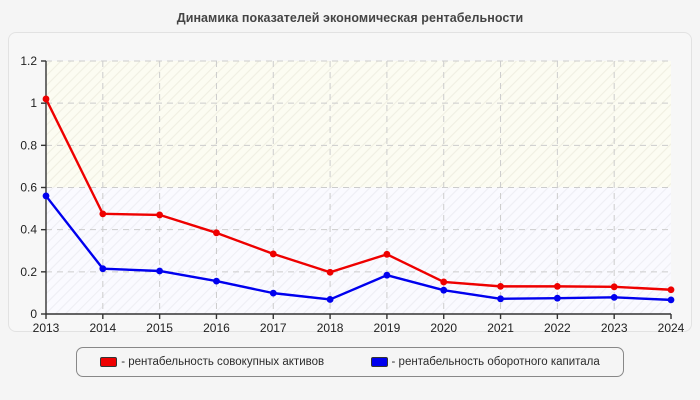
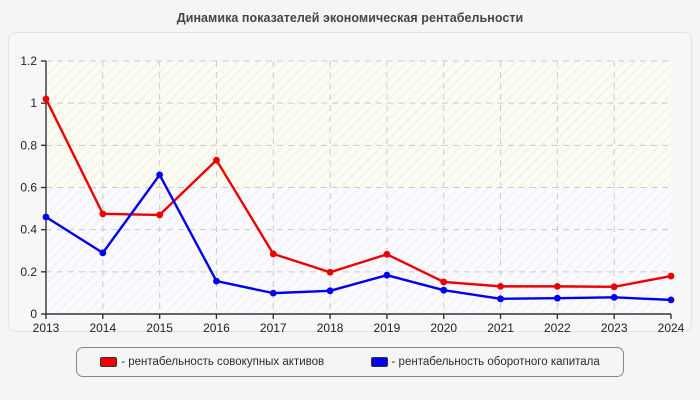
- рентабельность оборотного капитала/2013: 0.56 -> 0.46
- рентабельность оборотного капитала/2014: 0.21 -> 0.29
- рентабельность оборотного капитала/2015: 0.20 -> 0.66
- рентабельность совокупных активов/2016: 0.39 -> 0.73
- рентабельность оборотного капитала/2018: 0.07 -> 0.11
- рентабельность совокупных активов/2024: 0.12 -> 0.18
